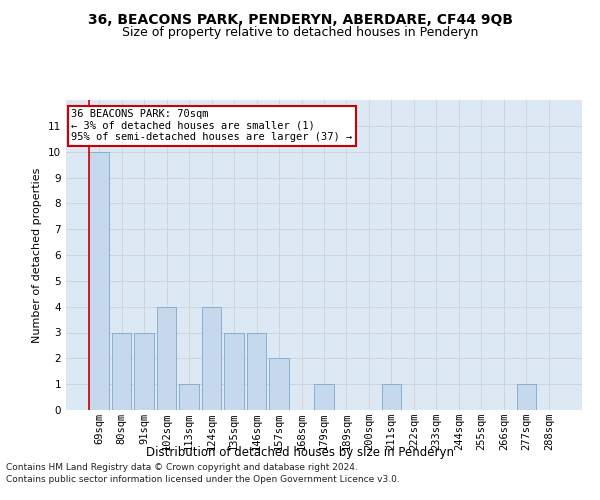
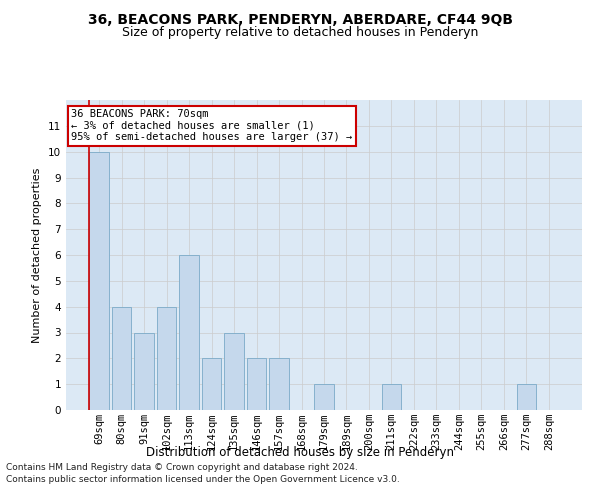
80sqm: 3 -> 4
113sqm: 1 -> 6
124sqm: 4 -> 2
146sqm: 3 -> 2
